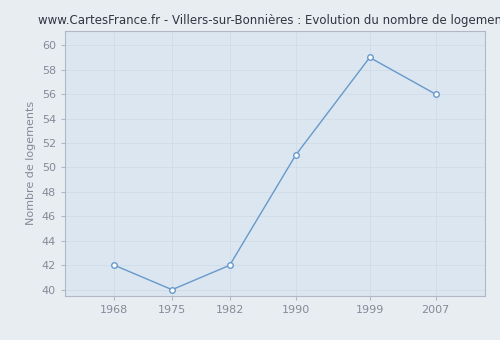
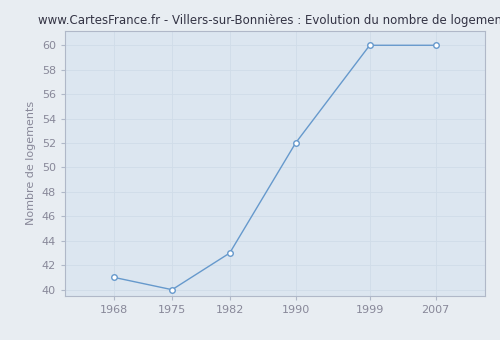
1968: 42 -> 41
1982: 42 -> 43
1990: 51 -> 52
1999: 59 -> 60
2007: 56 -> 60
